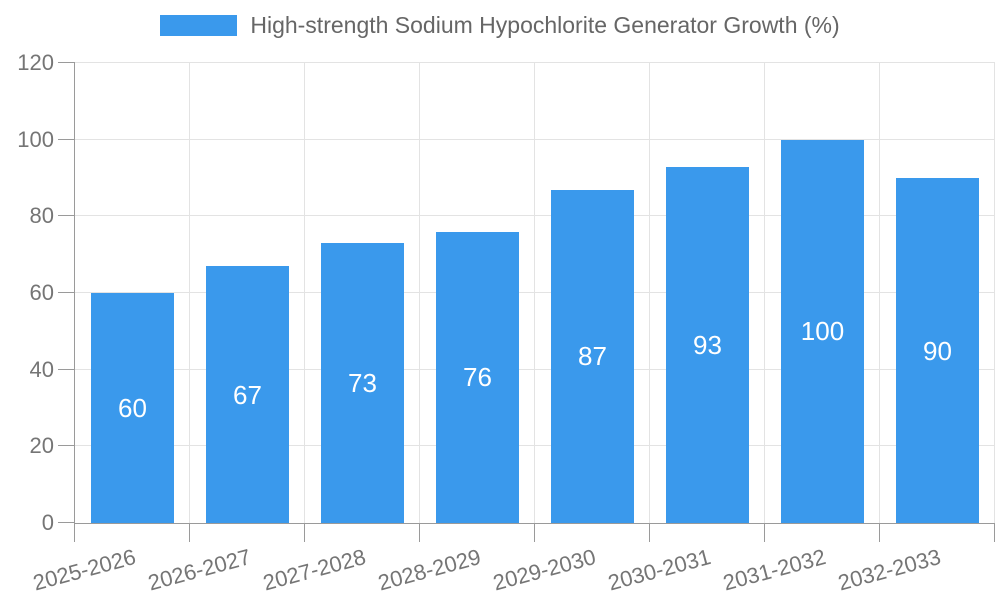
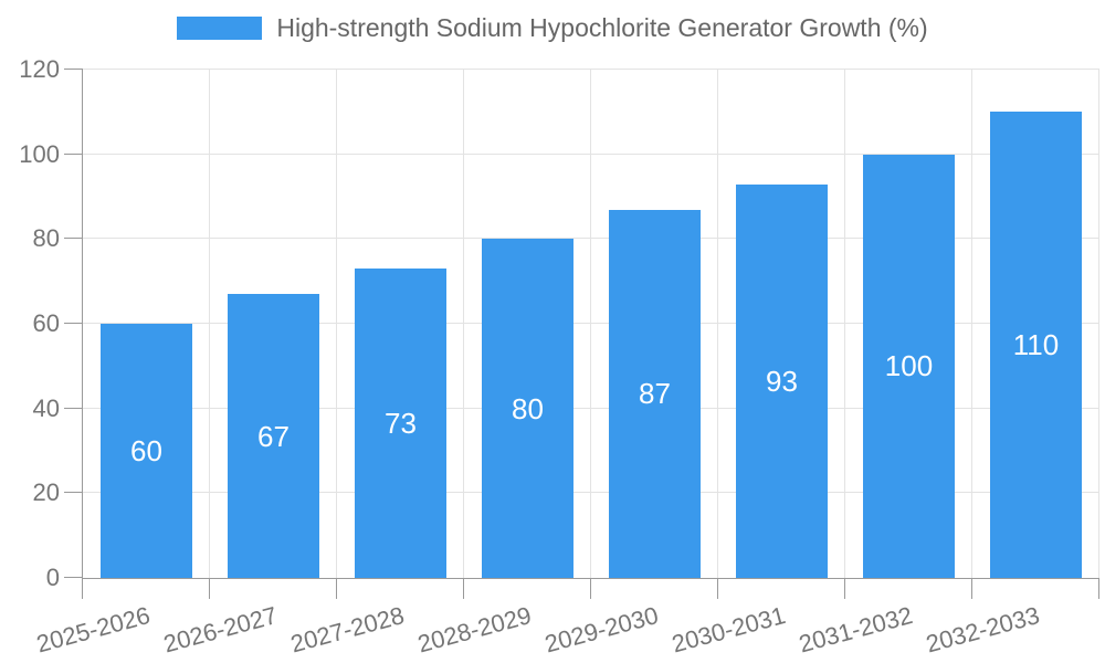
2028-2029: 76 -> 80
2032-2033: 90 -> 110
